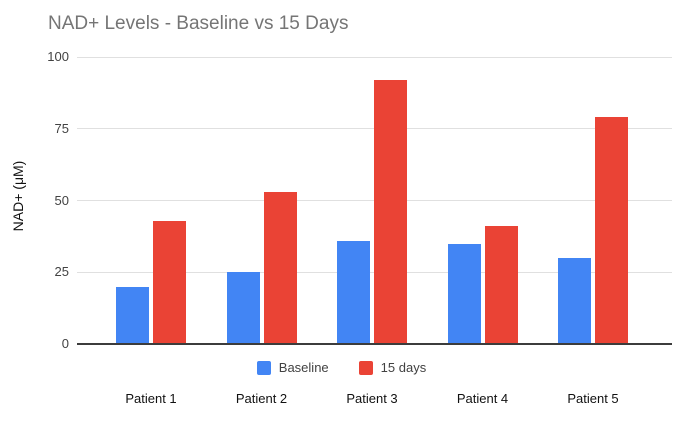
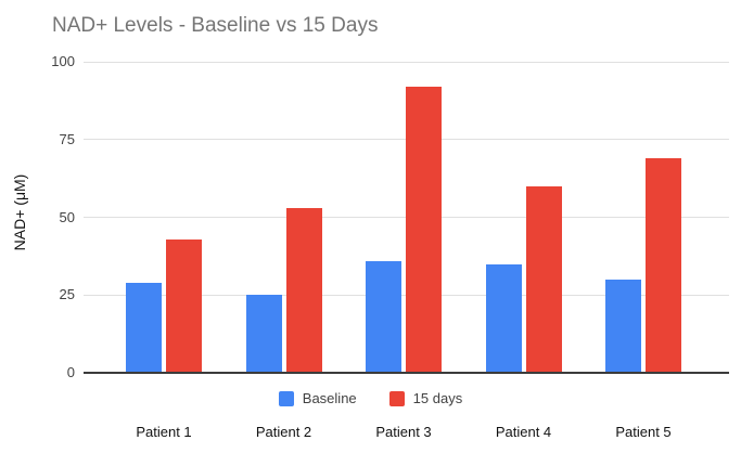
Baseline/Patient 1: 20 -> 29
15 days/Patient 4: 41 -> 60
15 days/Patient 5: 79 -> 69
